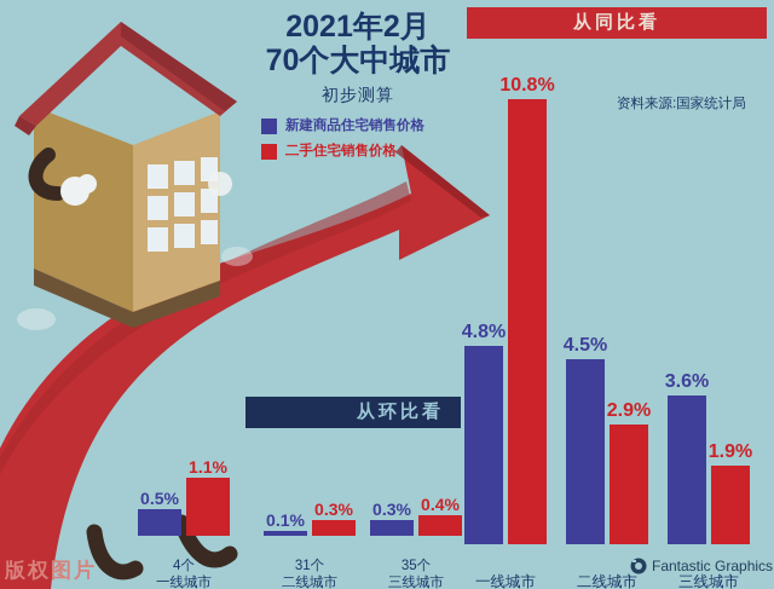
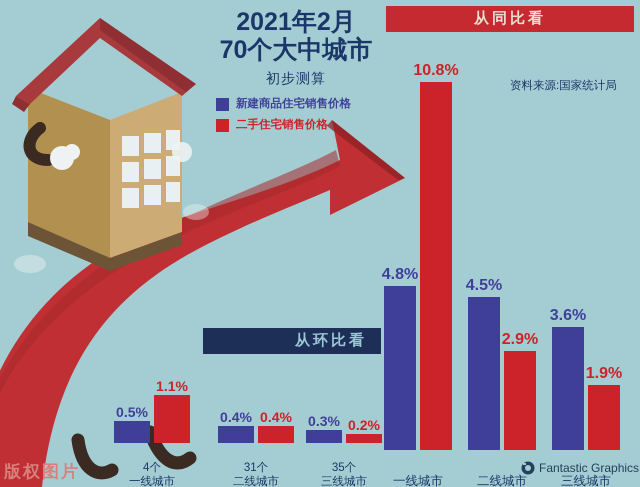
从环比看/新建商品住宅销售价格/31个 二线城市: 0.1% -> 0.4%
从环比看/二手住宅销售价格/31个 二线城市: 0.3% -> 0.4%
从环比看/二手住宅销售价格/35个 三线城市: 0.4% -> 0.2%
